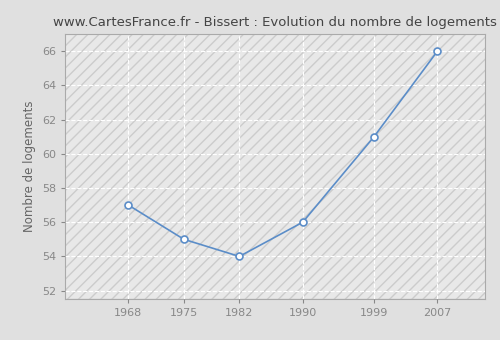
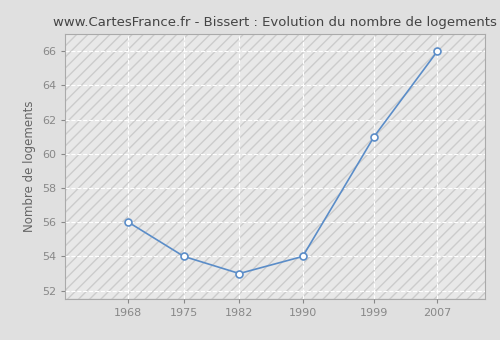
1968: 57 -> 56
1975: 55 -> 54
1982: 54 -> 53
1990: 56 -> 54
